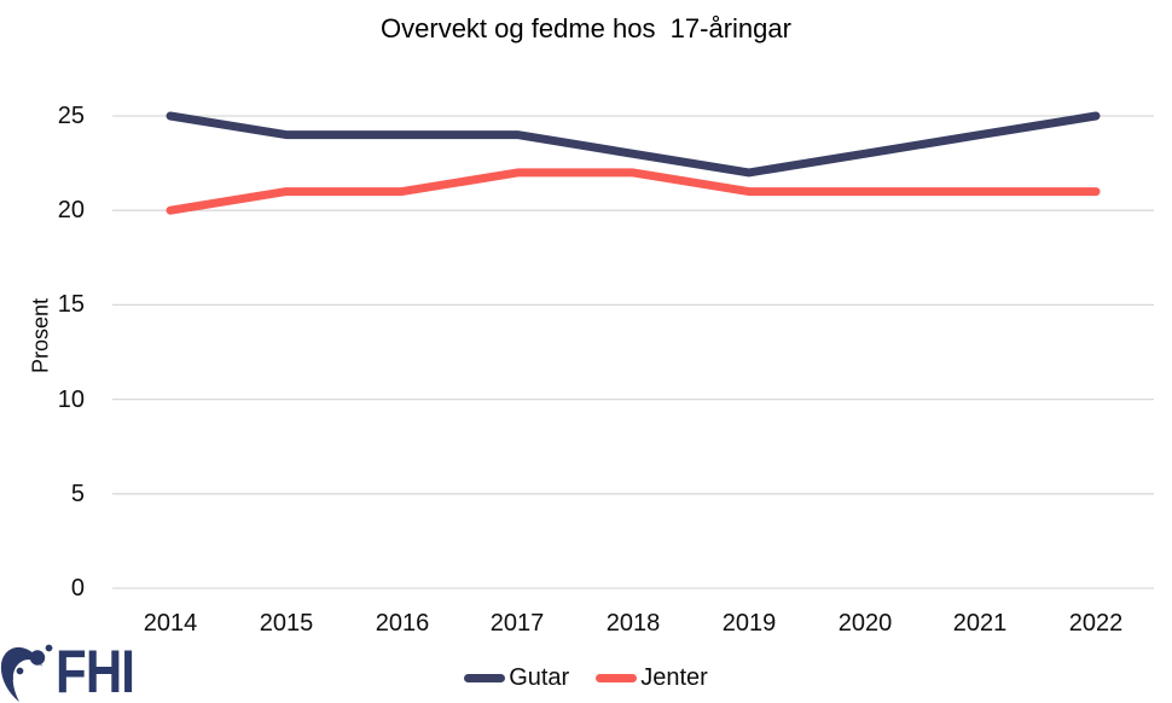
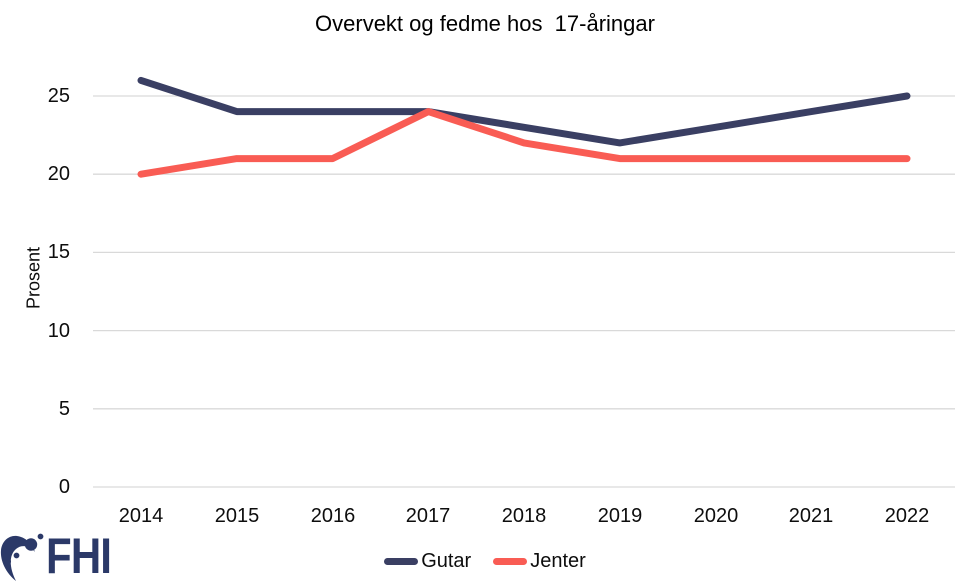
Gutar/2014: 25 -> 26
Jenter/2017: 22 -> 24
